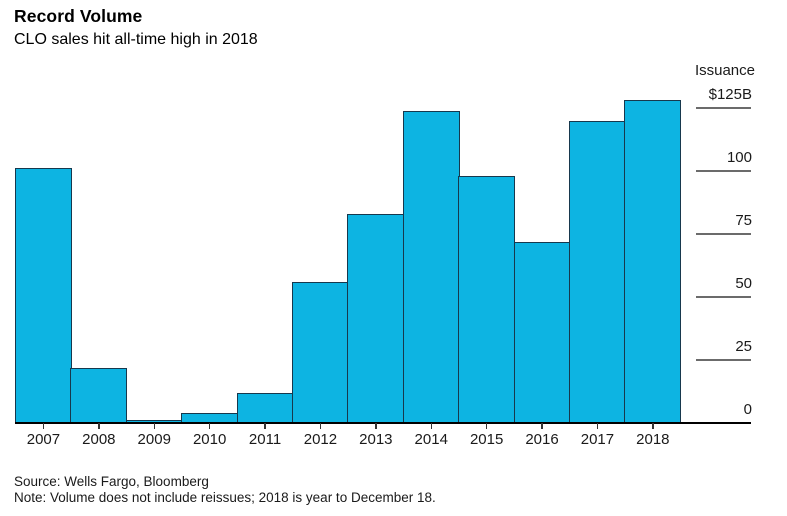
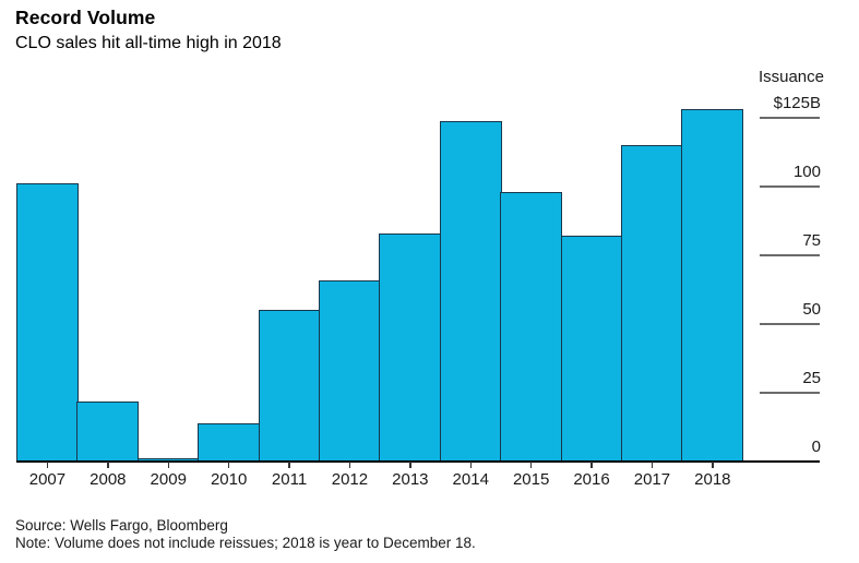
2010: $4B -> $14B
2011: $12B -> $55B
2012: $56B -> $66B
2016: $72B -> $82B
2017: $120B -> $115B
